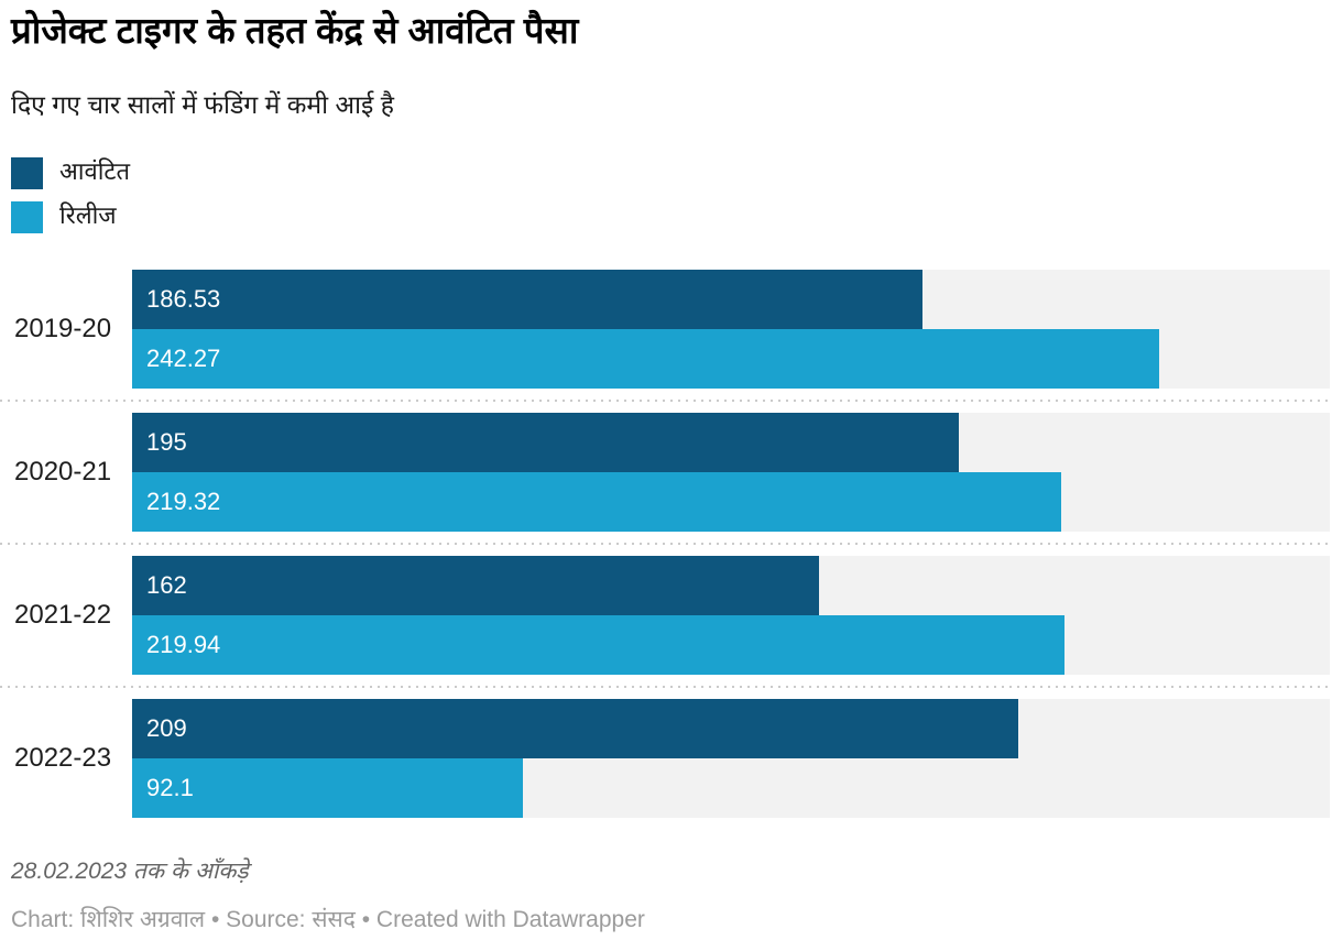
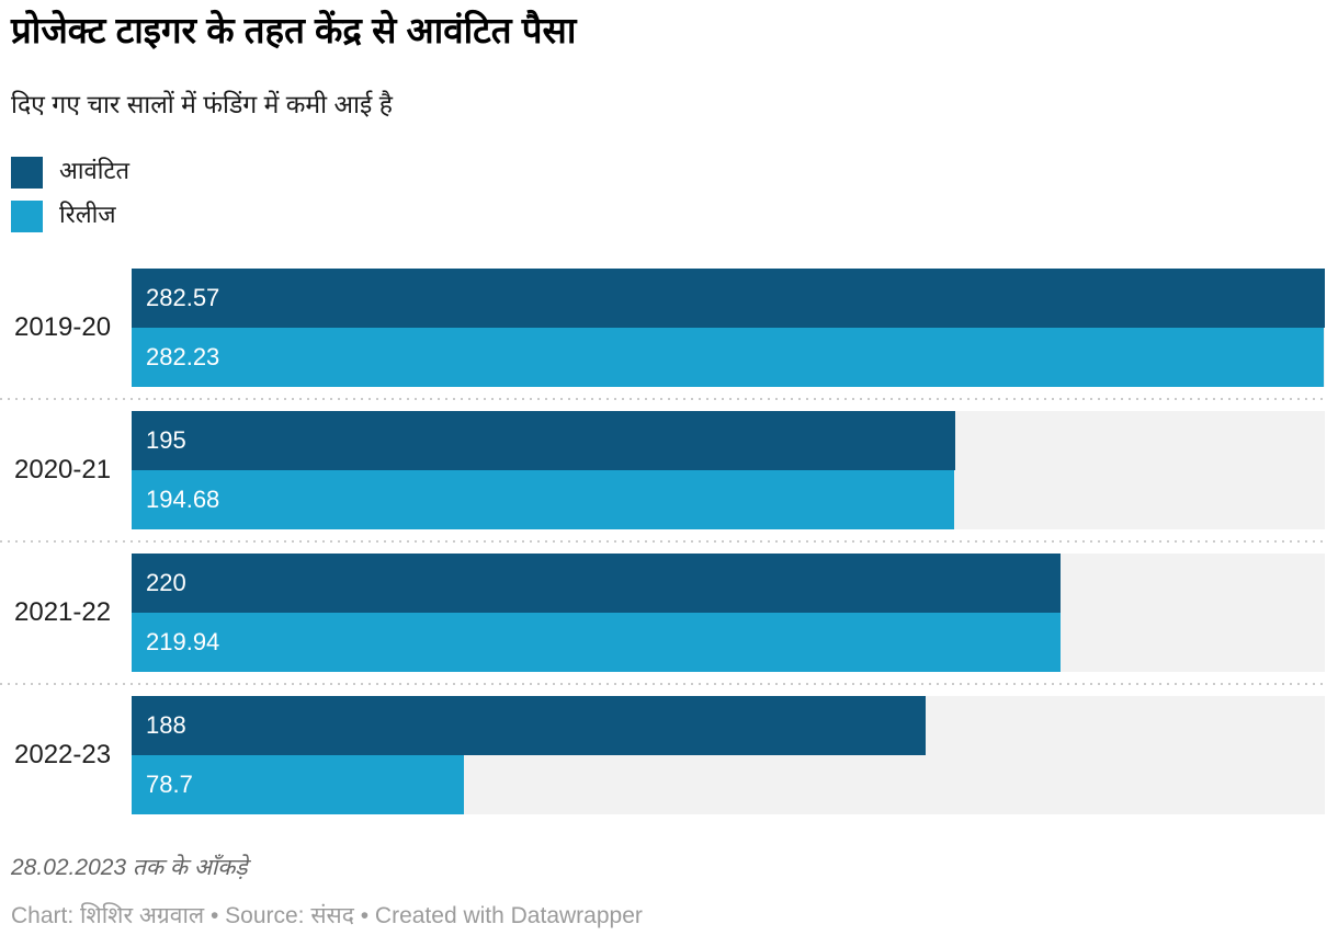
आवंटित/2019-20: 186.53 -> 282.57
रिलीज/2019-20: 242.27 -> 282.23
रिलीज/2020-21: 219.32 -> 194.68
आवंटित/2021-22: 162 -> 220
आवंटित/2022-23: 209 -> 188
रिलीज/2022-23: 92.1 -> 78.7
